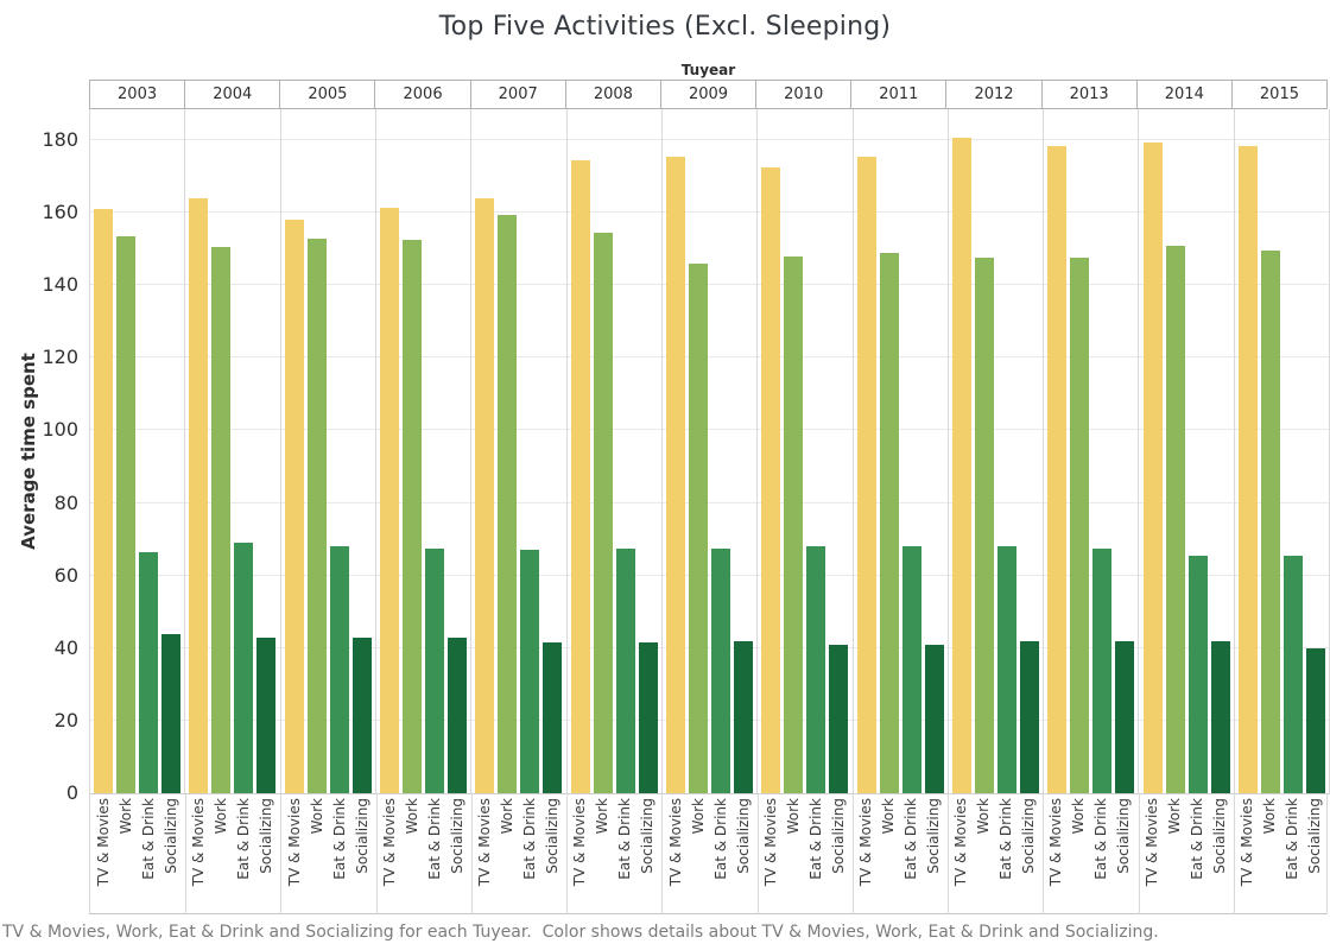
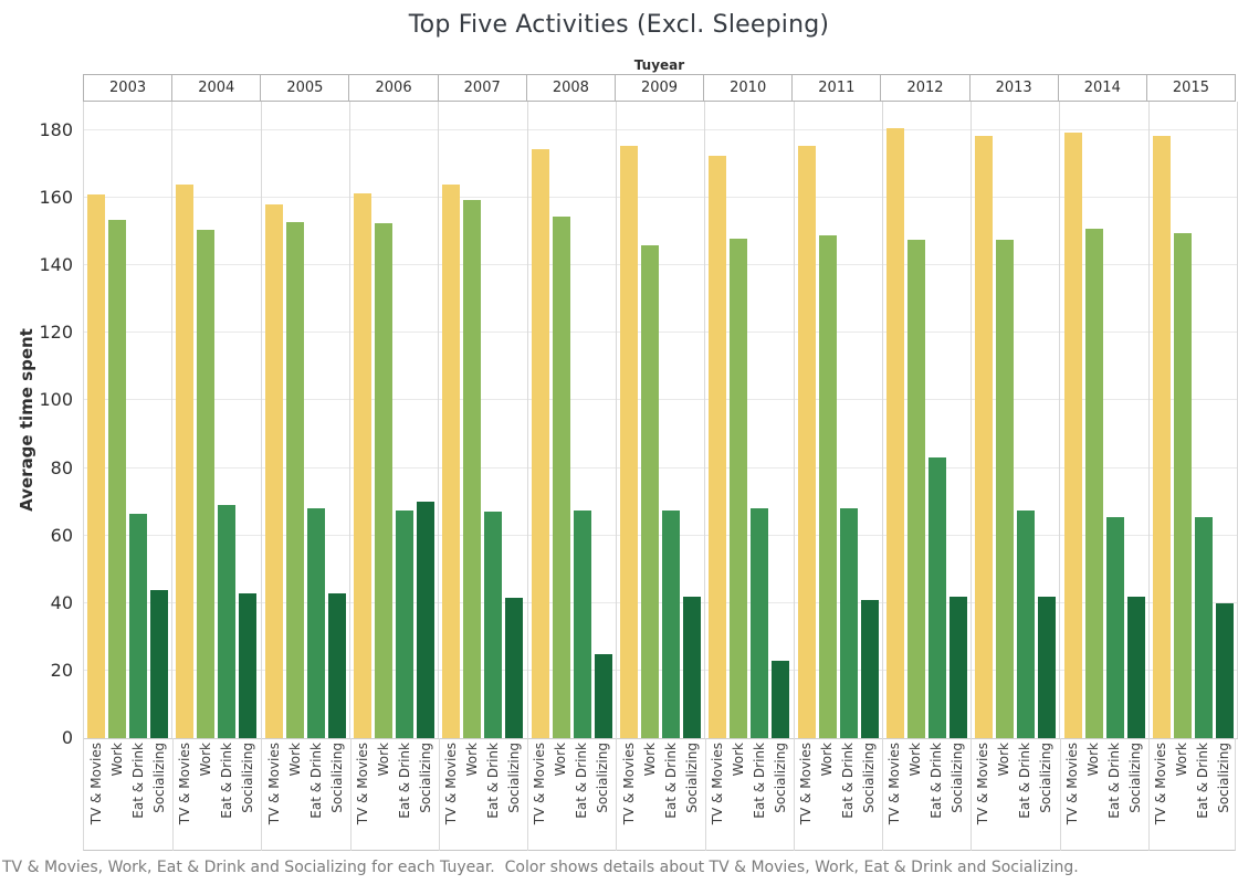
Socializing/2006: 43 -> 70
Socializing/2008: 42 -> 25
Socializing/2010: 41 -> 23
Eat & Drink/2012: 68 -> 83
